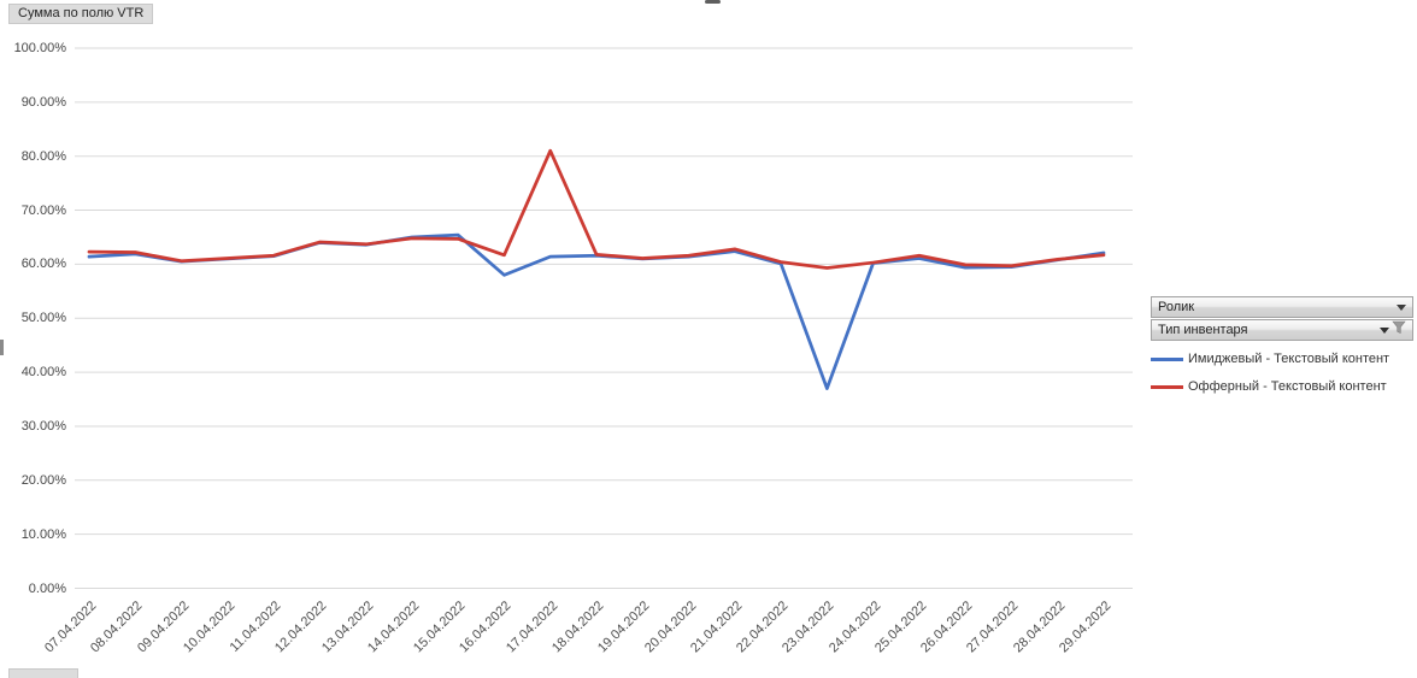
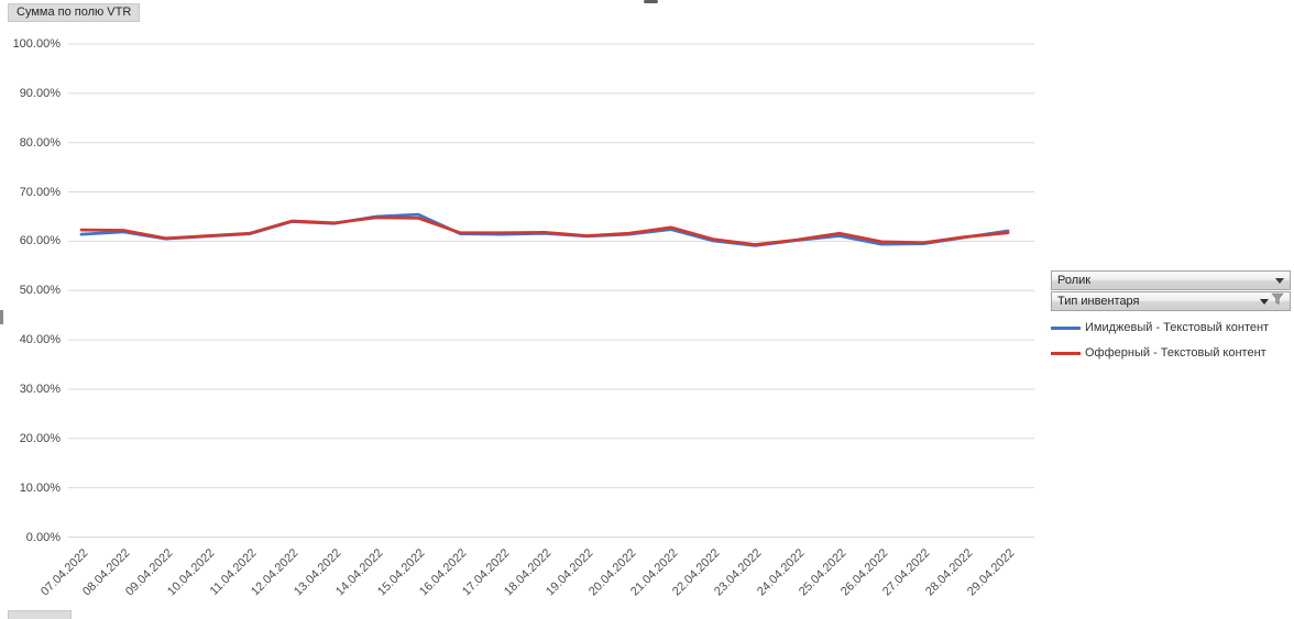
Имиджевый - Текстовый контент/16.04.2022: 58% -> 62%
Офферный - Текстовый контент/17.04.2022: 81% -> 62%
Имиджевый - Текстовый контент/23.04.2022: 37% -> 59%
